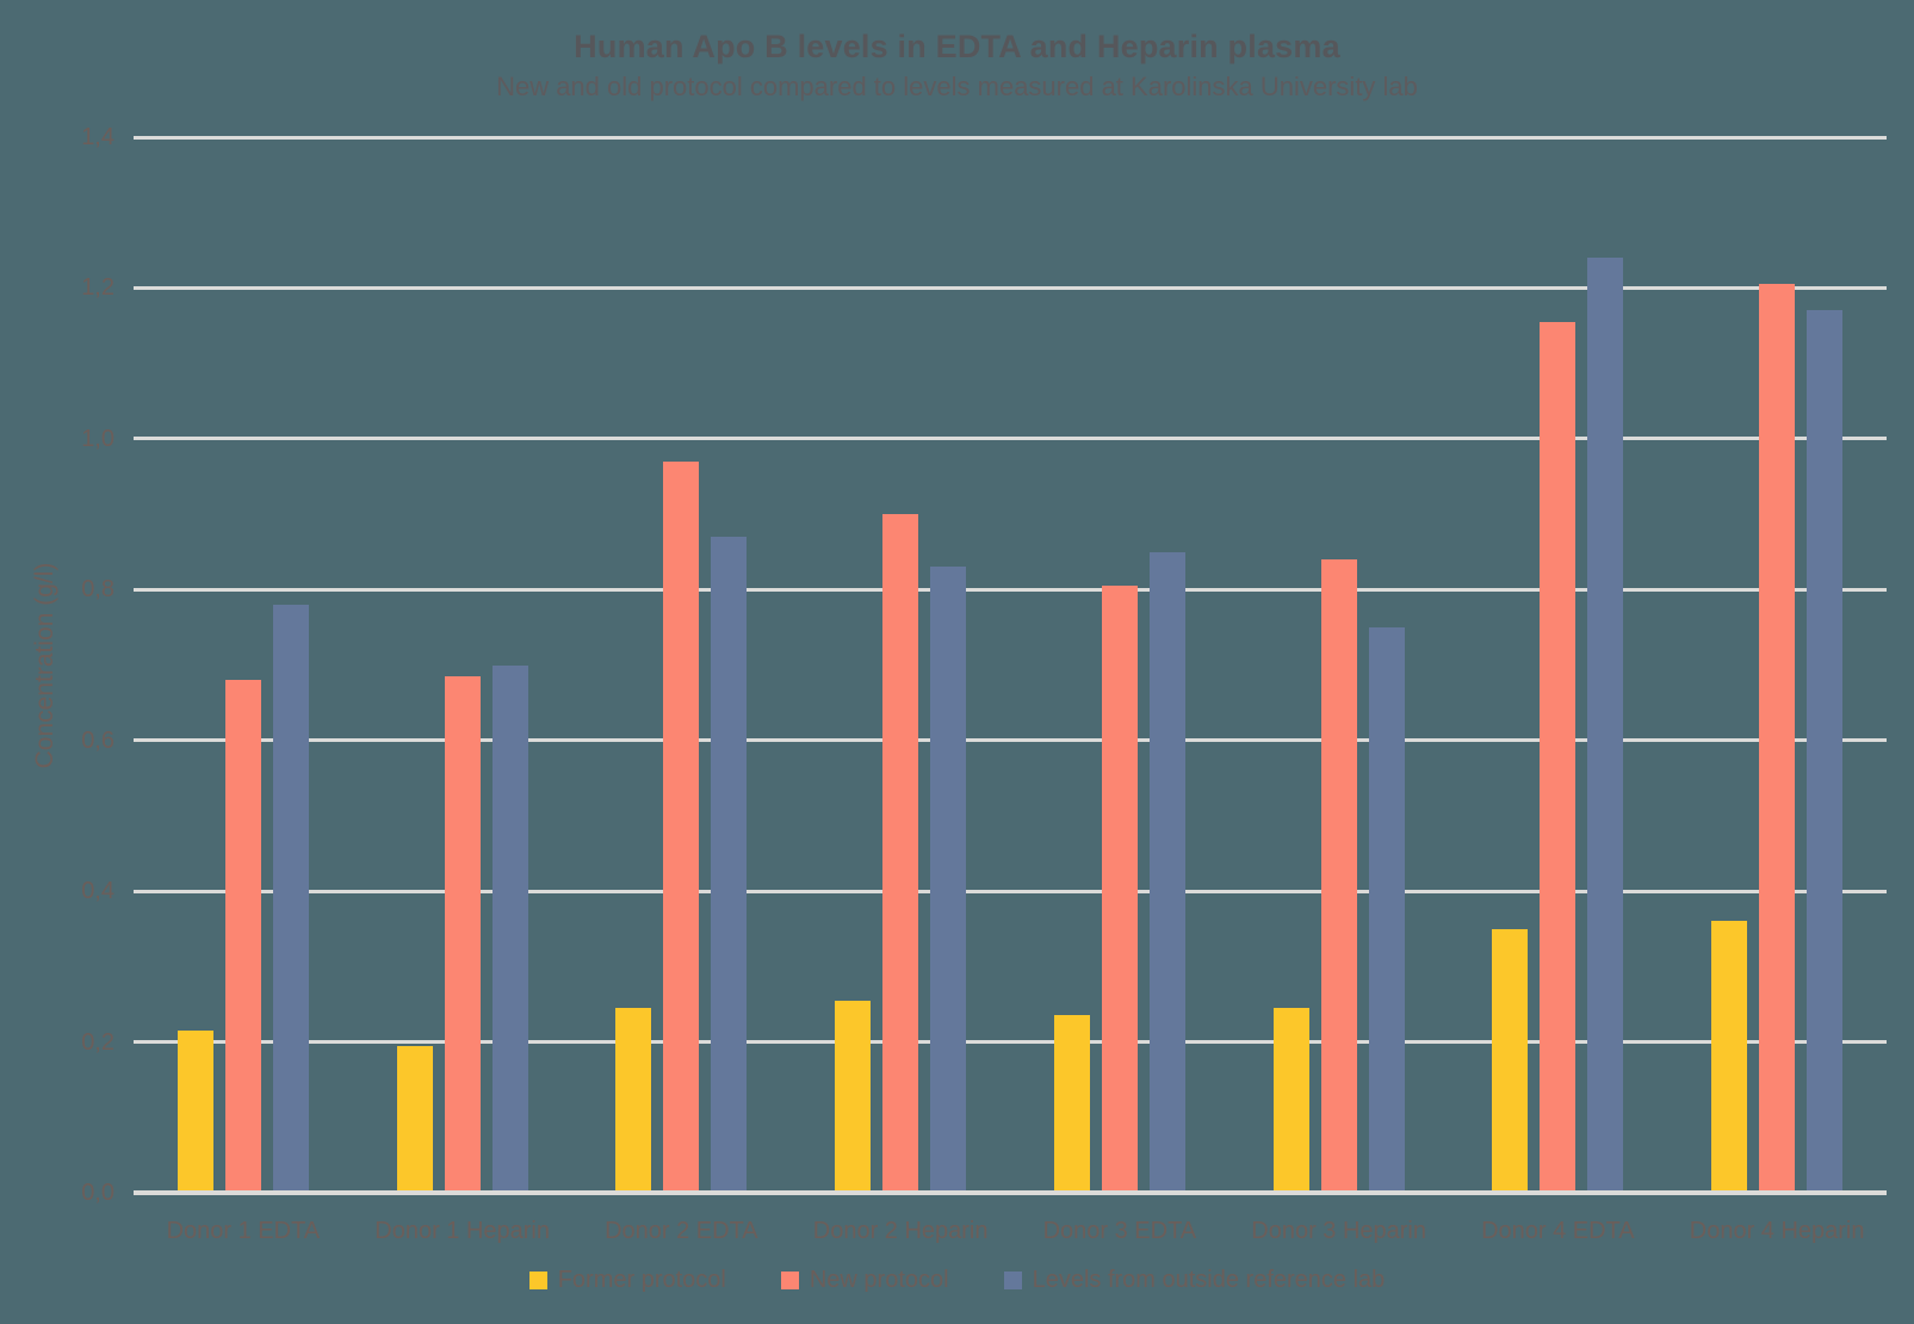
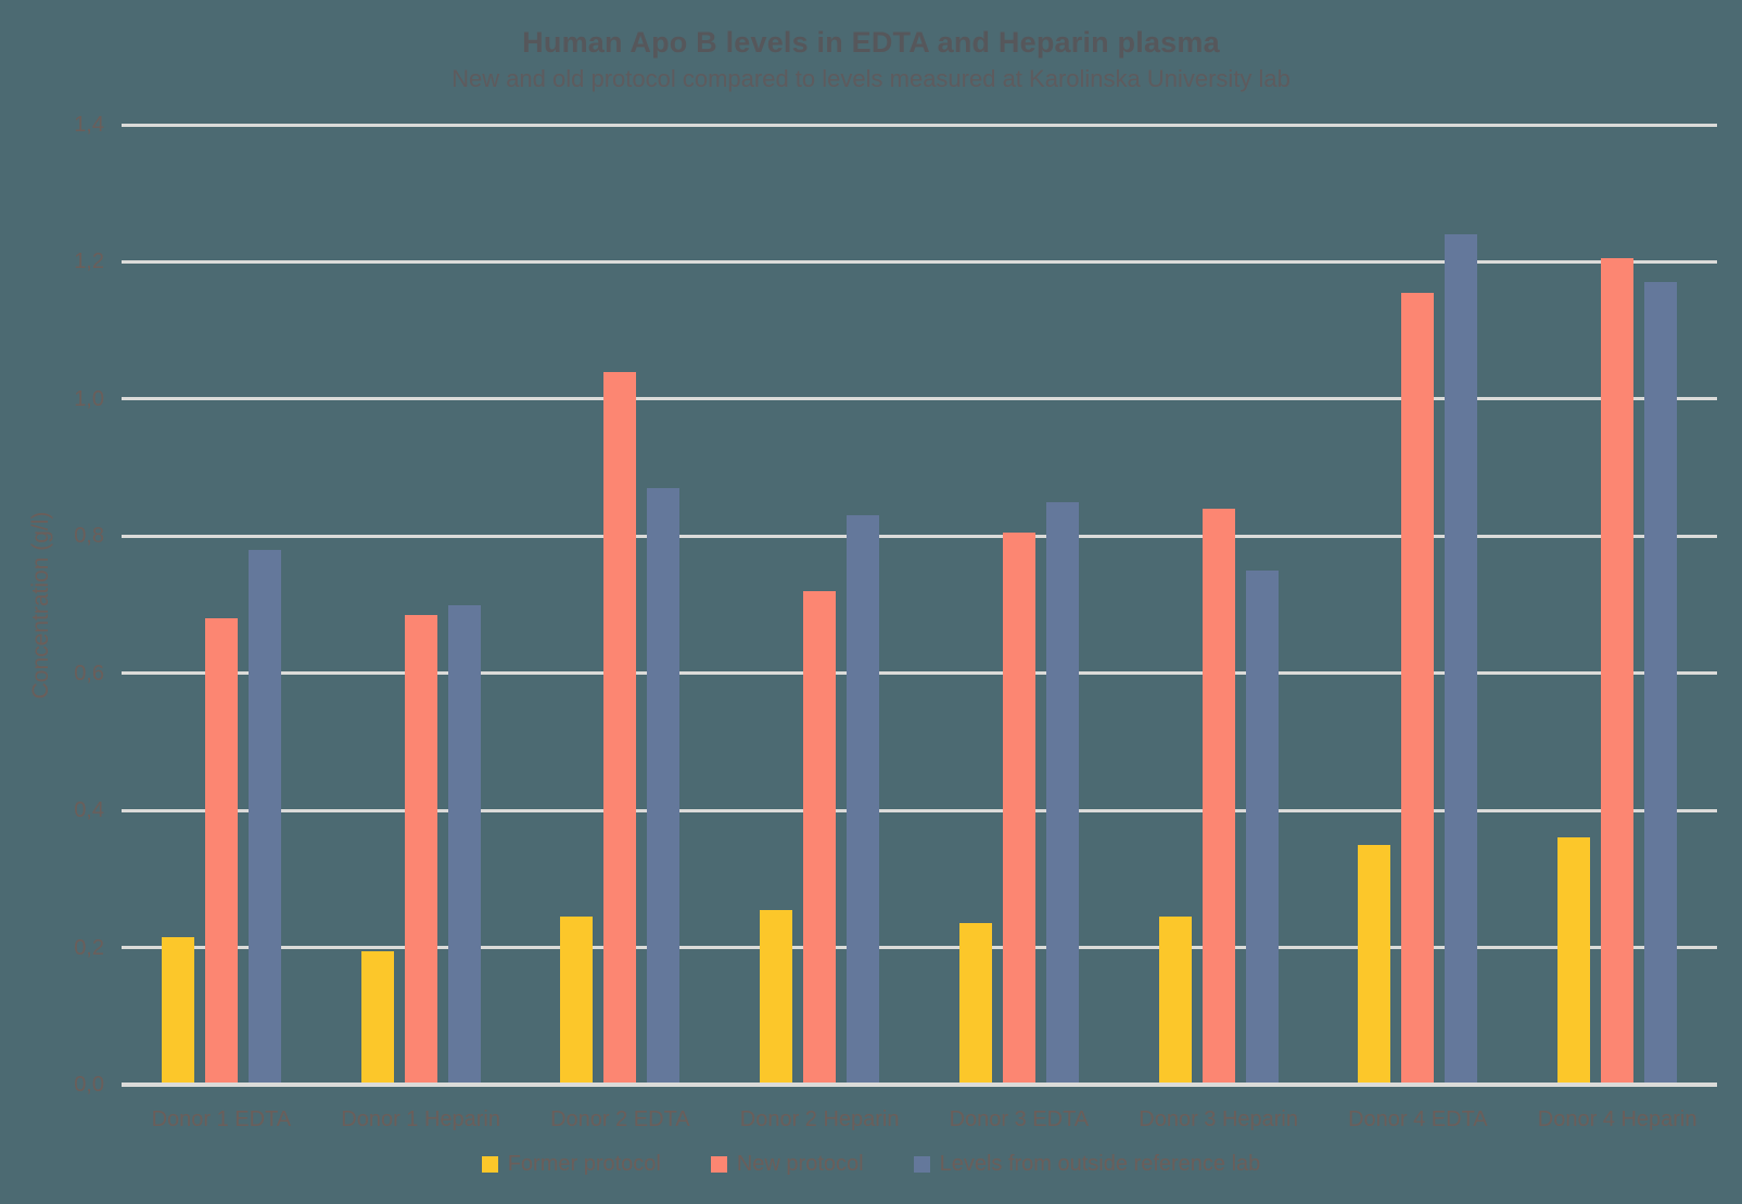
New protocol/Donor 2 EDTA: 0,97 -> 1,04
New protocol/Donor 2 Heparin: 0,90 -> 0,72
